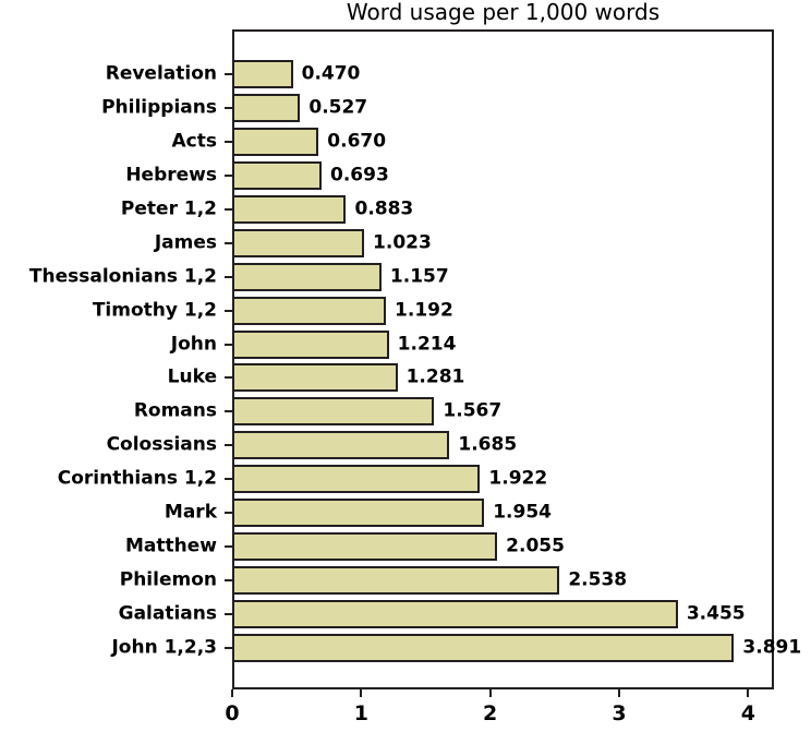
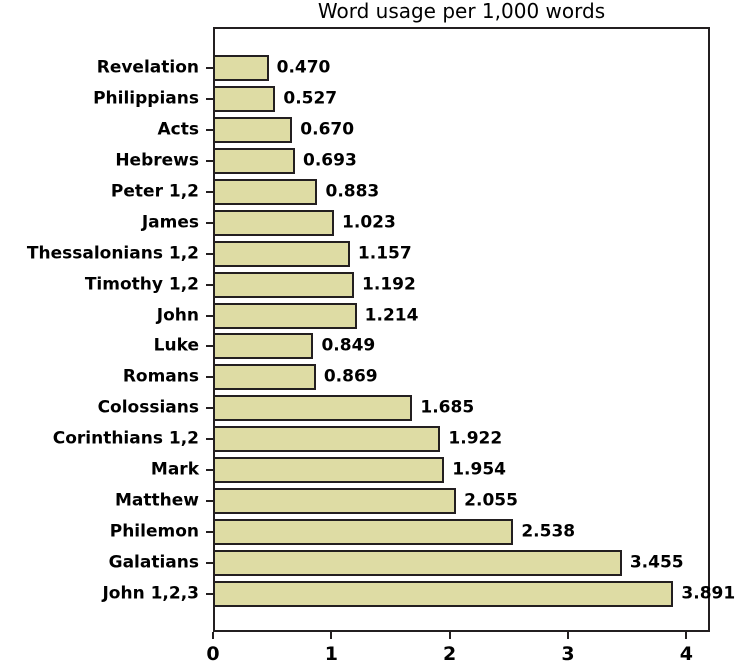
Luke: 1.281 -> 0.849
Romans: 1.567 -> 0.869
